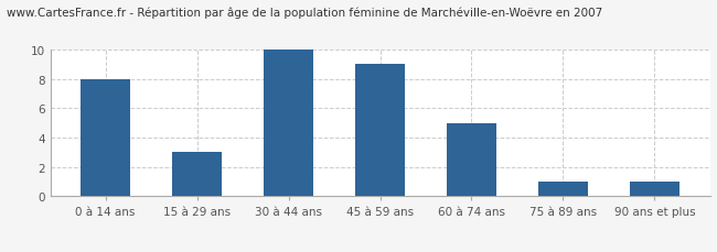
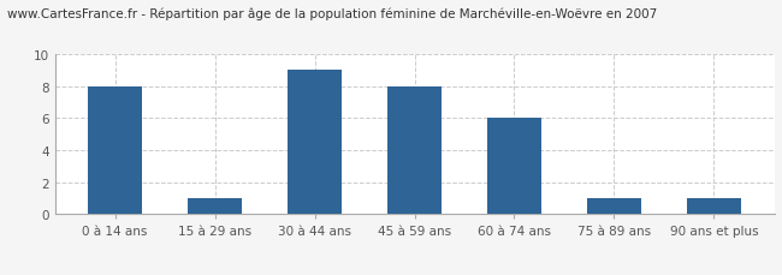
15 à 29 ans: 3 -> 1
30 à 44 ans: 10 -> 9
45 à 59 ans: 9 -> 8
60 à 74 ans: 5 -> 6
